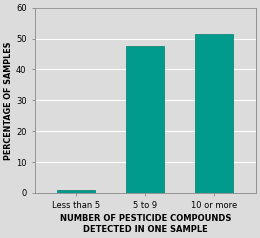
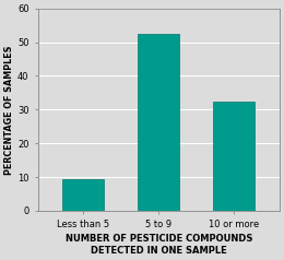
Less than 5: 0.8 -> 9.5
5 to 9: 47.5 -> 52.5
10 or more: 51.5 -> 32.5
